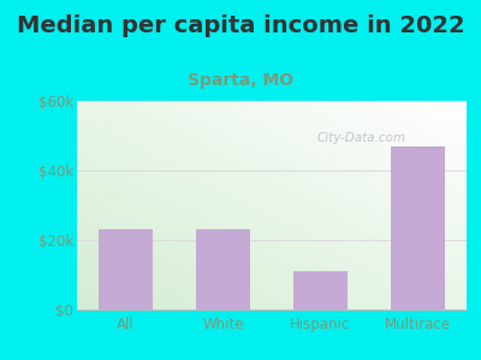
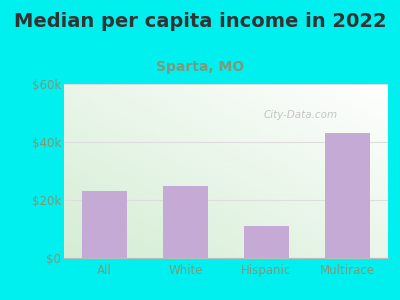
White: $23k -> $25k
Multirace: $47k -> $43k
